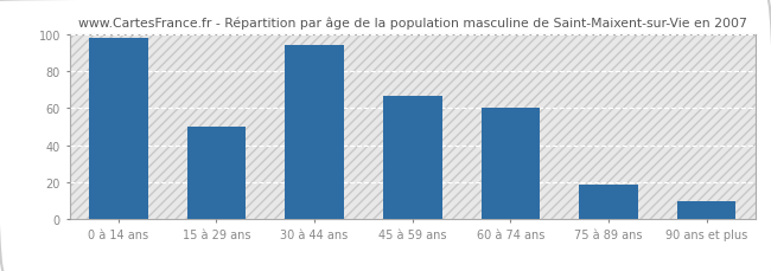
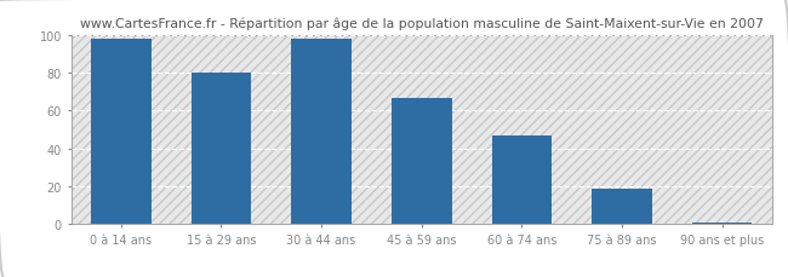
15 à 29 ans: 50 -> 80
30 à 44 ans: 94 -> 98
60 à 74 ans: 60 -> 47
90 ans et plus: 10 -> 1
